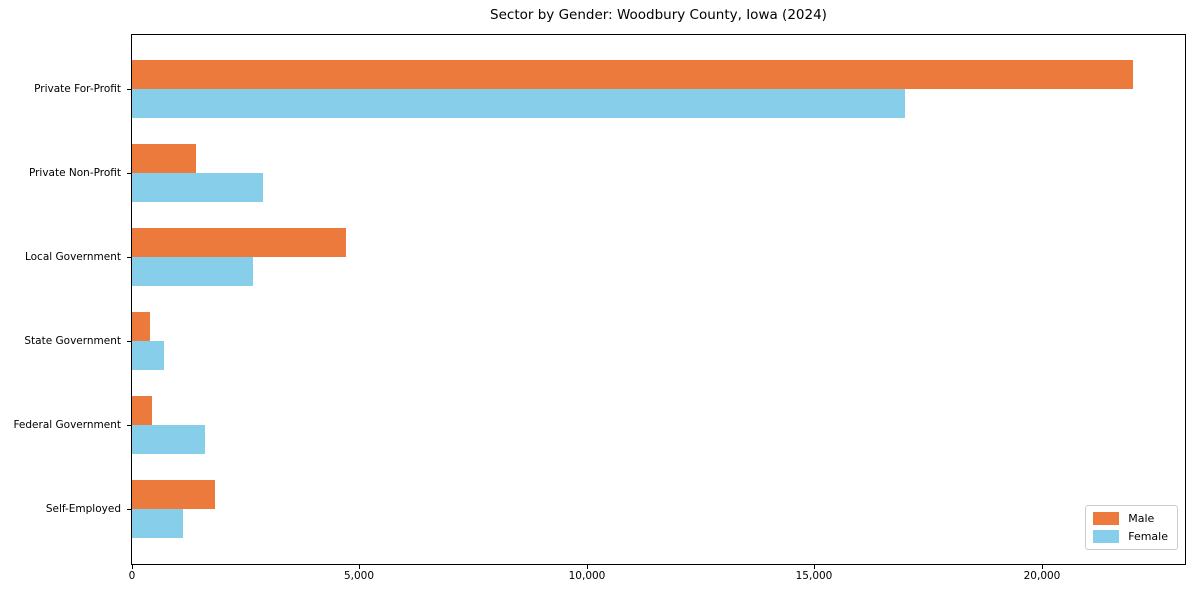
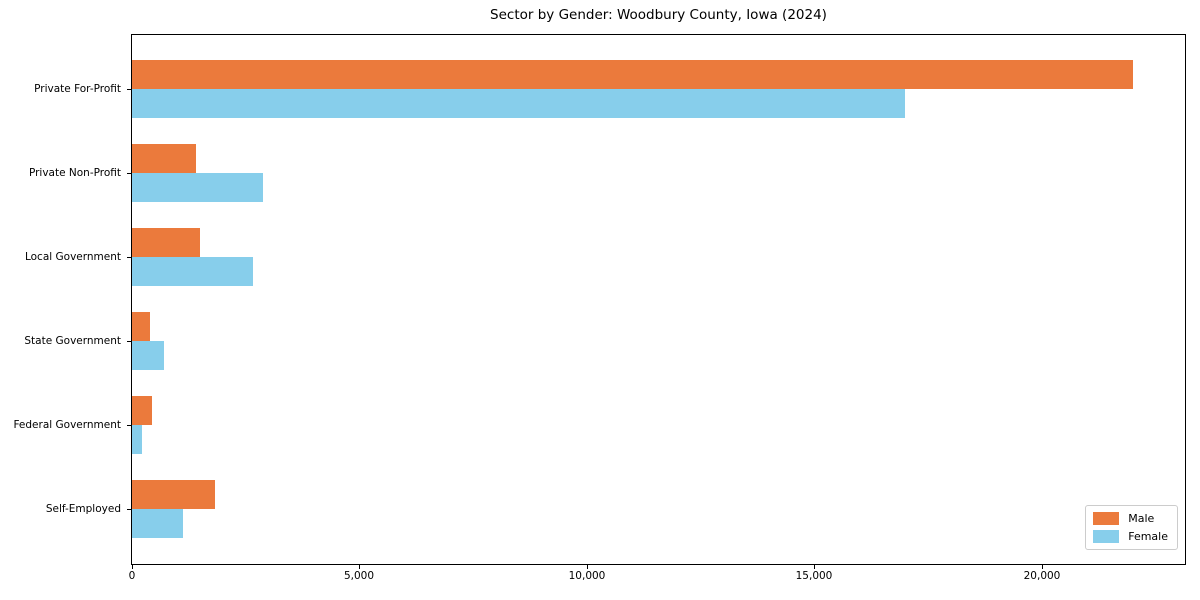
Male/Local Government: 4700 -> 1500
Female/Federal Government: 1600 -> 200
